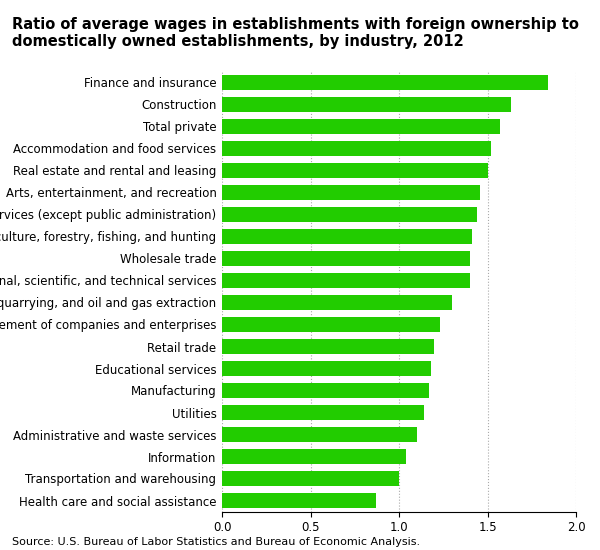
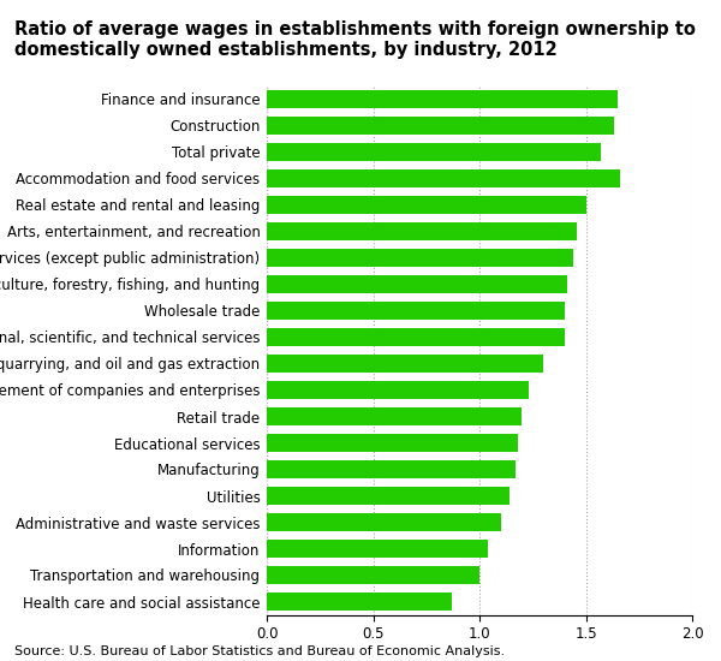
Finance and insurance: 1.84 -> 1.65
Accommodation and food services: 1.52 -> 1.66
